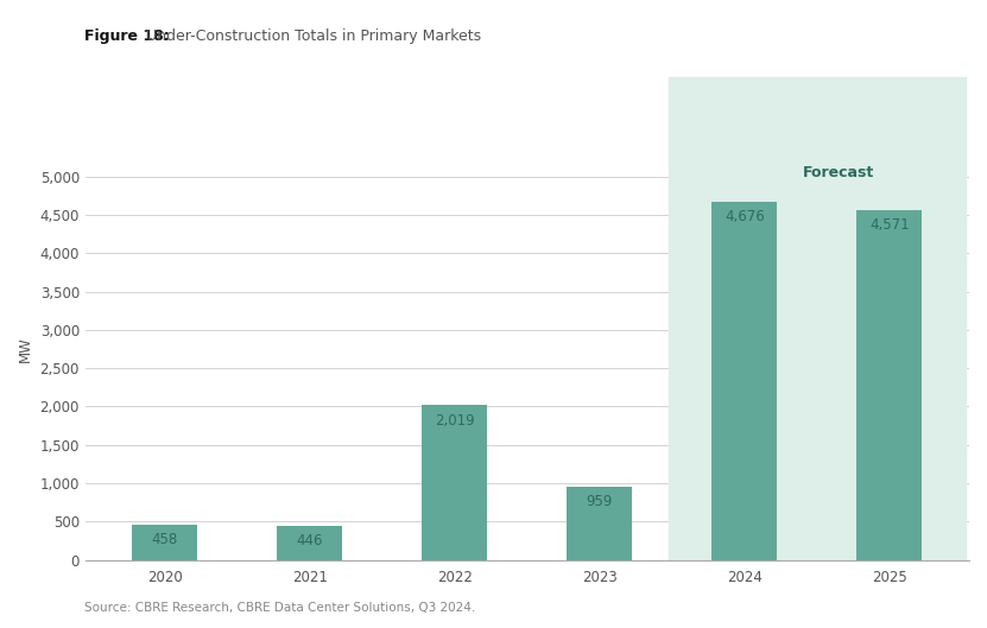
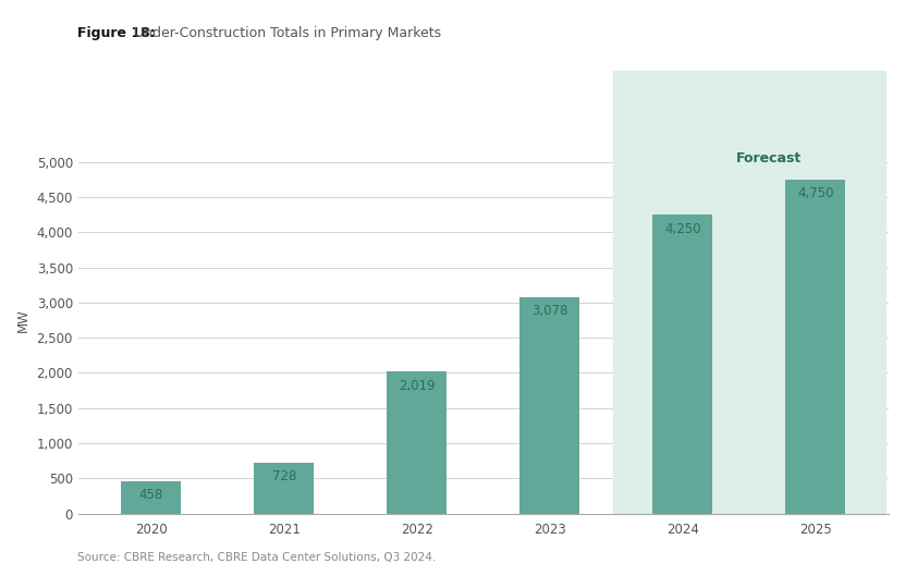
2021: 446 -> 728
2023: 959 -> 3,078
2024: 4,676 -> 4,250
2025: 4,571 -> 4,750
